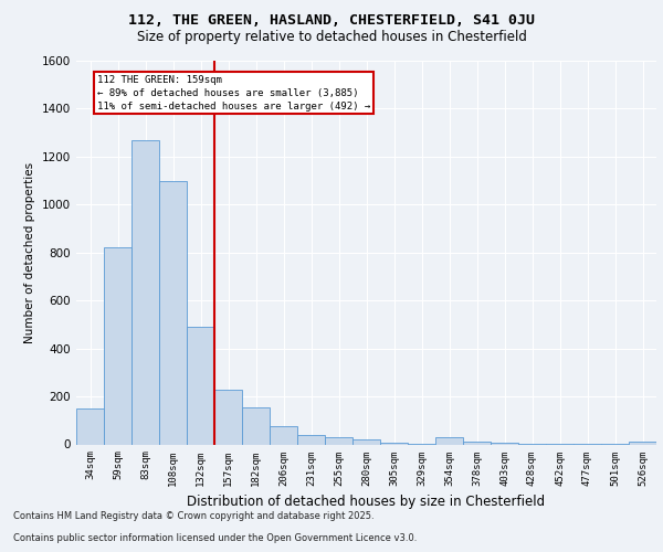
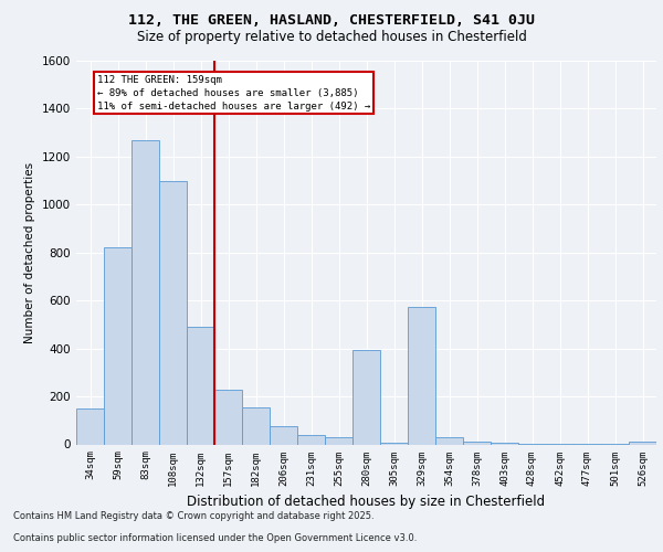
280sqm: 20 -> 395
329sqm: 2 -> 575
